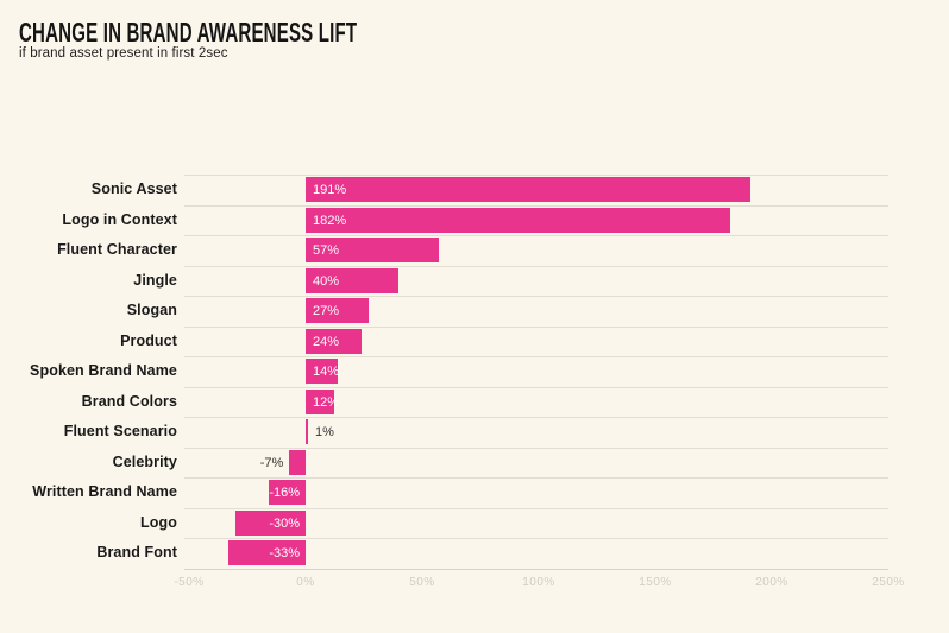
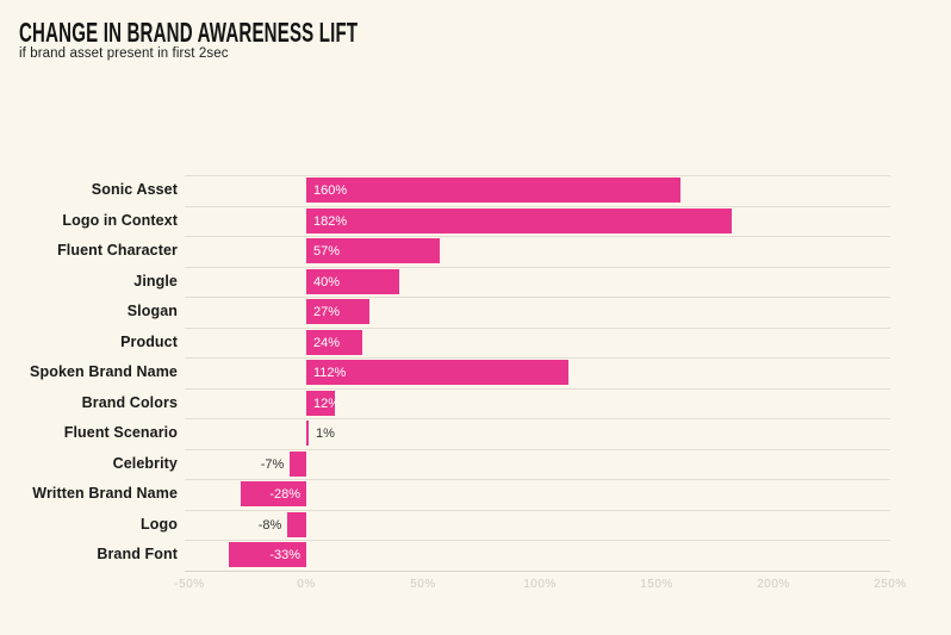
Sonic Asset: 191% -> 160%
Spoken Brand Name: 14% -> 112%
Written Brand Name: -16% -> -28%
Logo: -30% -> -8%
